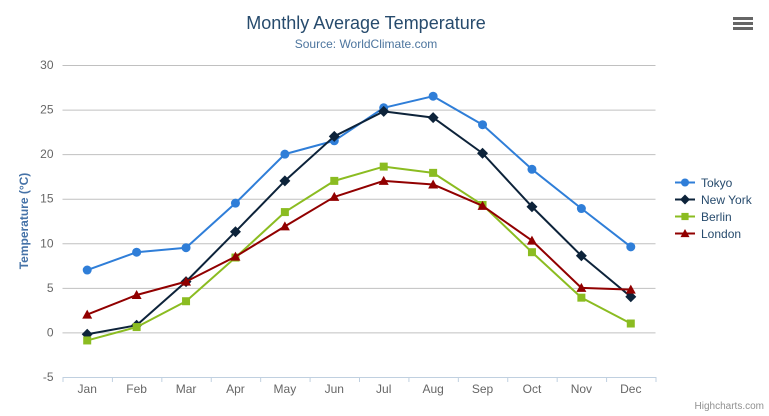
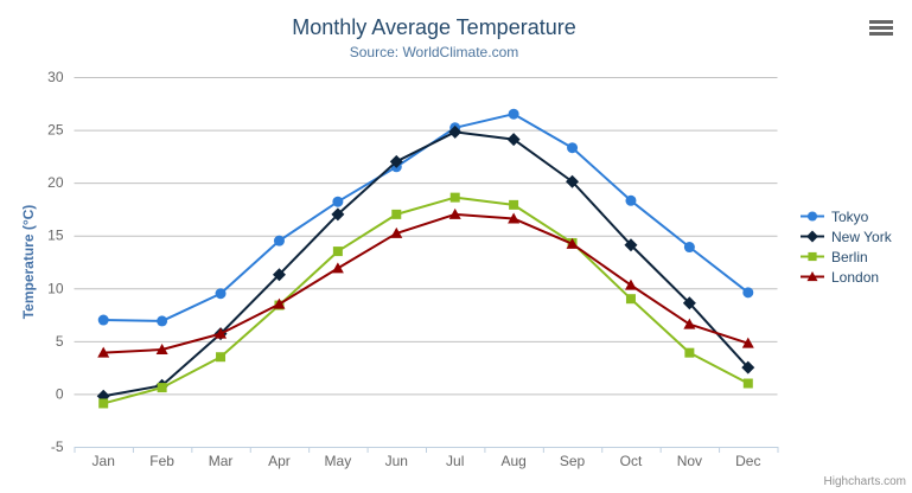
London/Jan: 2 -> 4
Tokyo/Feb: 9 -> 7
Tokyo/May: 20 -> 18
London/Nov: 5 -> 7
New York/Dec: 4 -> 2
